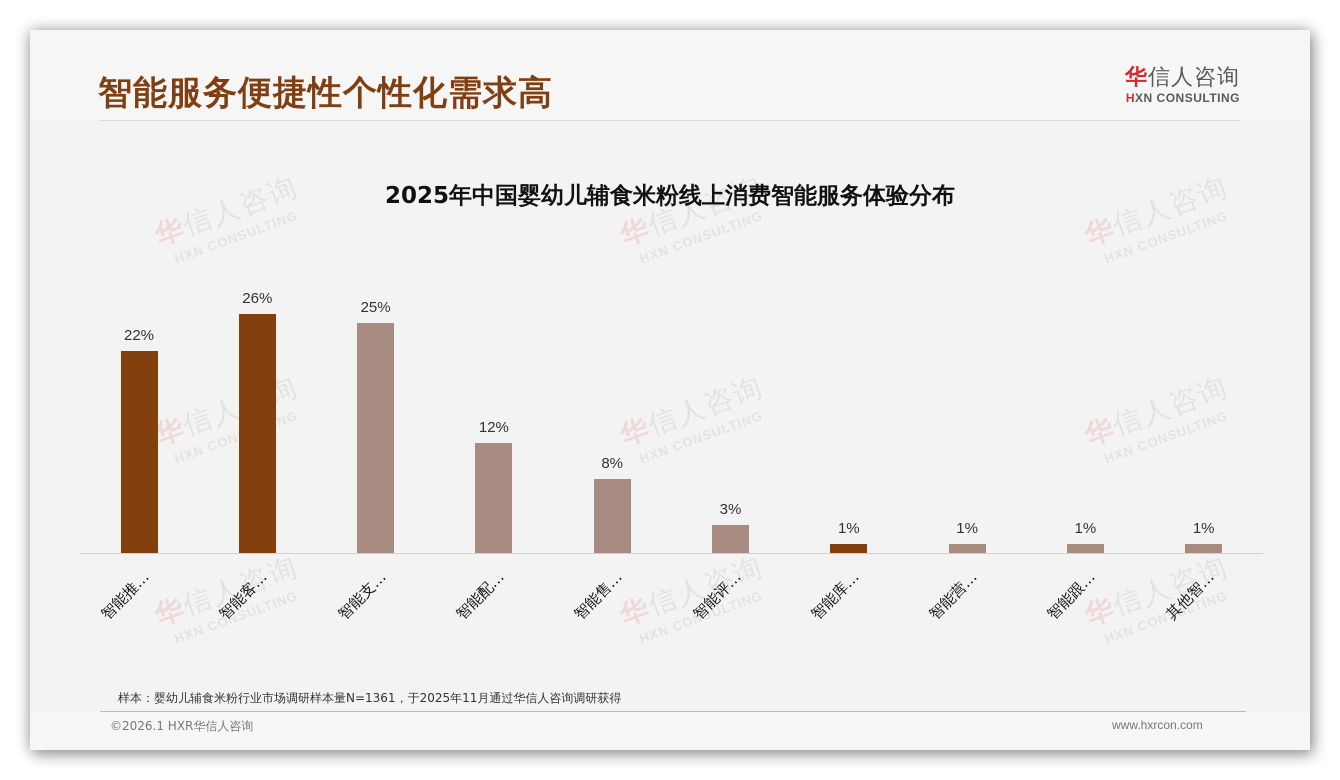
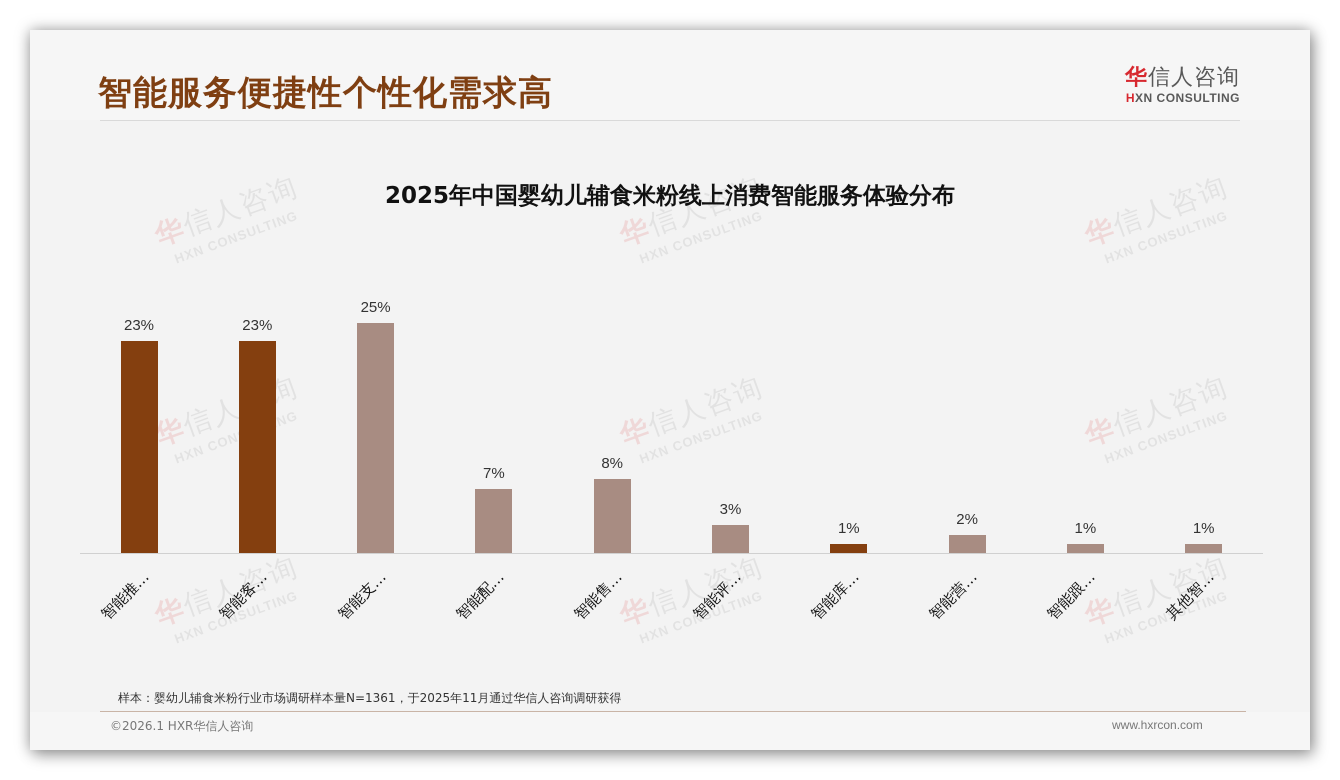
智能推…: 22% -> 23%
智能客…: 26% -> 23%
智能配…: 12% -> 7%
智能营…: 1% -> 2%
